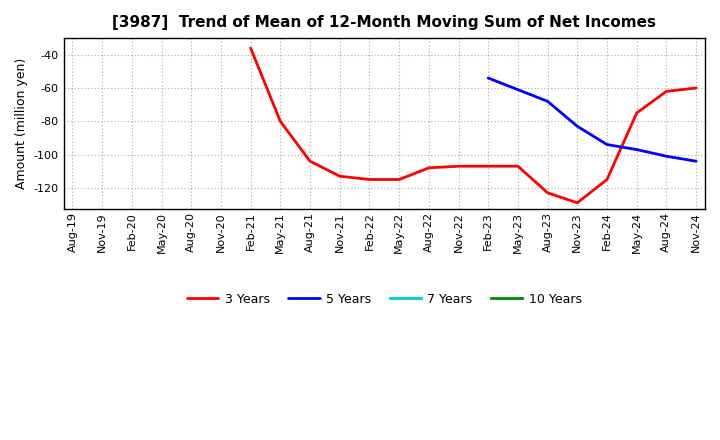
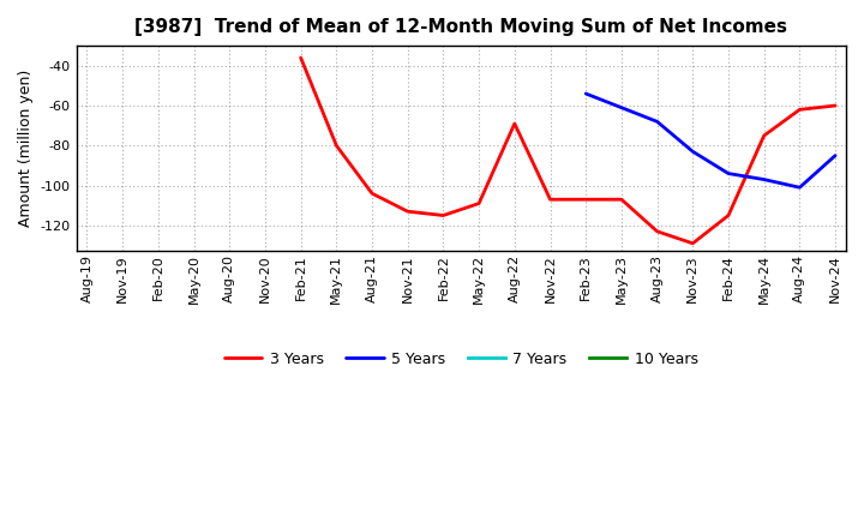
3 Years/May-22: -115 -> -109
3 Years/Aug-22: -108 -> -69
5 Years/Nov-24: -104 -> -85
